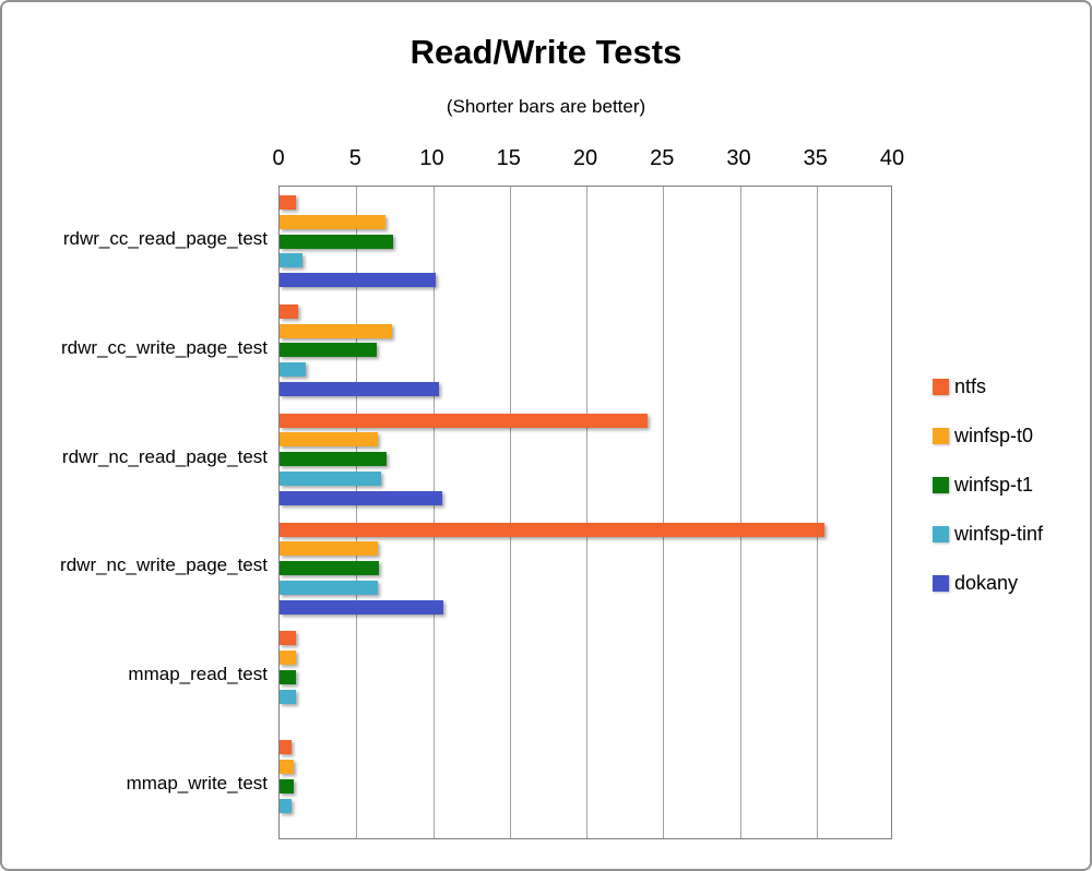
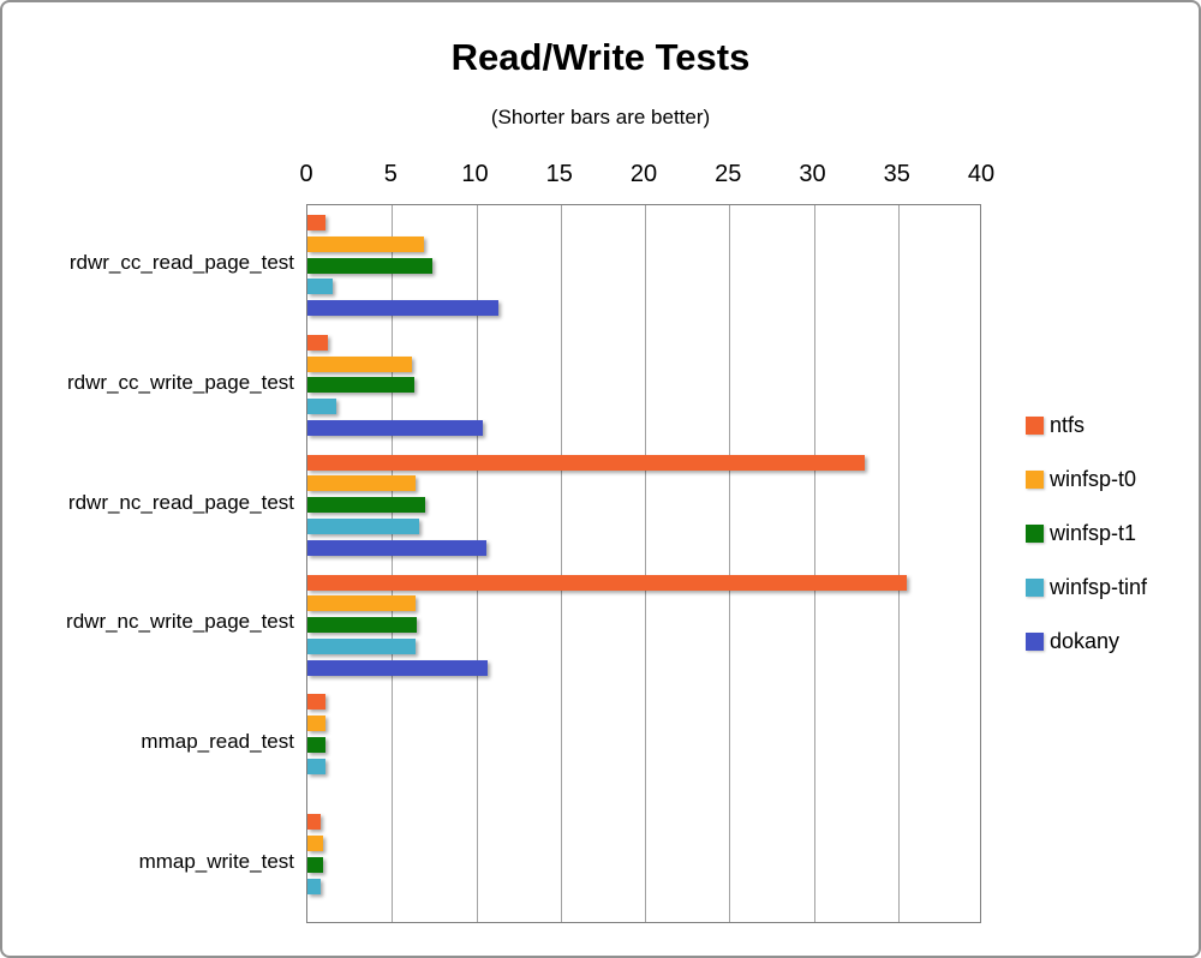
dokany/rdwr_cc_read_page_test: 10.2 -> 11.3
winfsp-t0/rdwr_cc_write_page_test: 7.3 -> 6.2
ntfs/rdwr_nc_read_page_test: 24.0 -> 33.0
